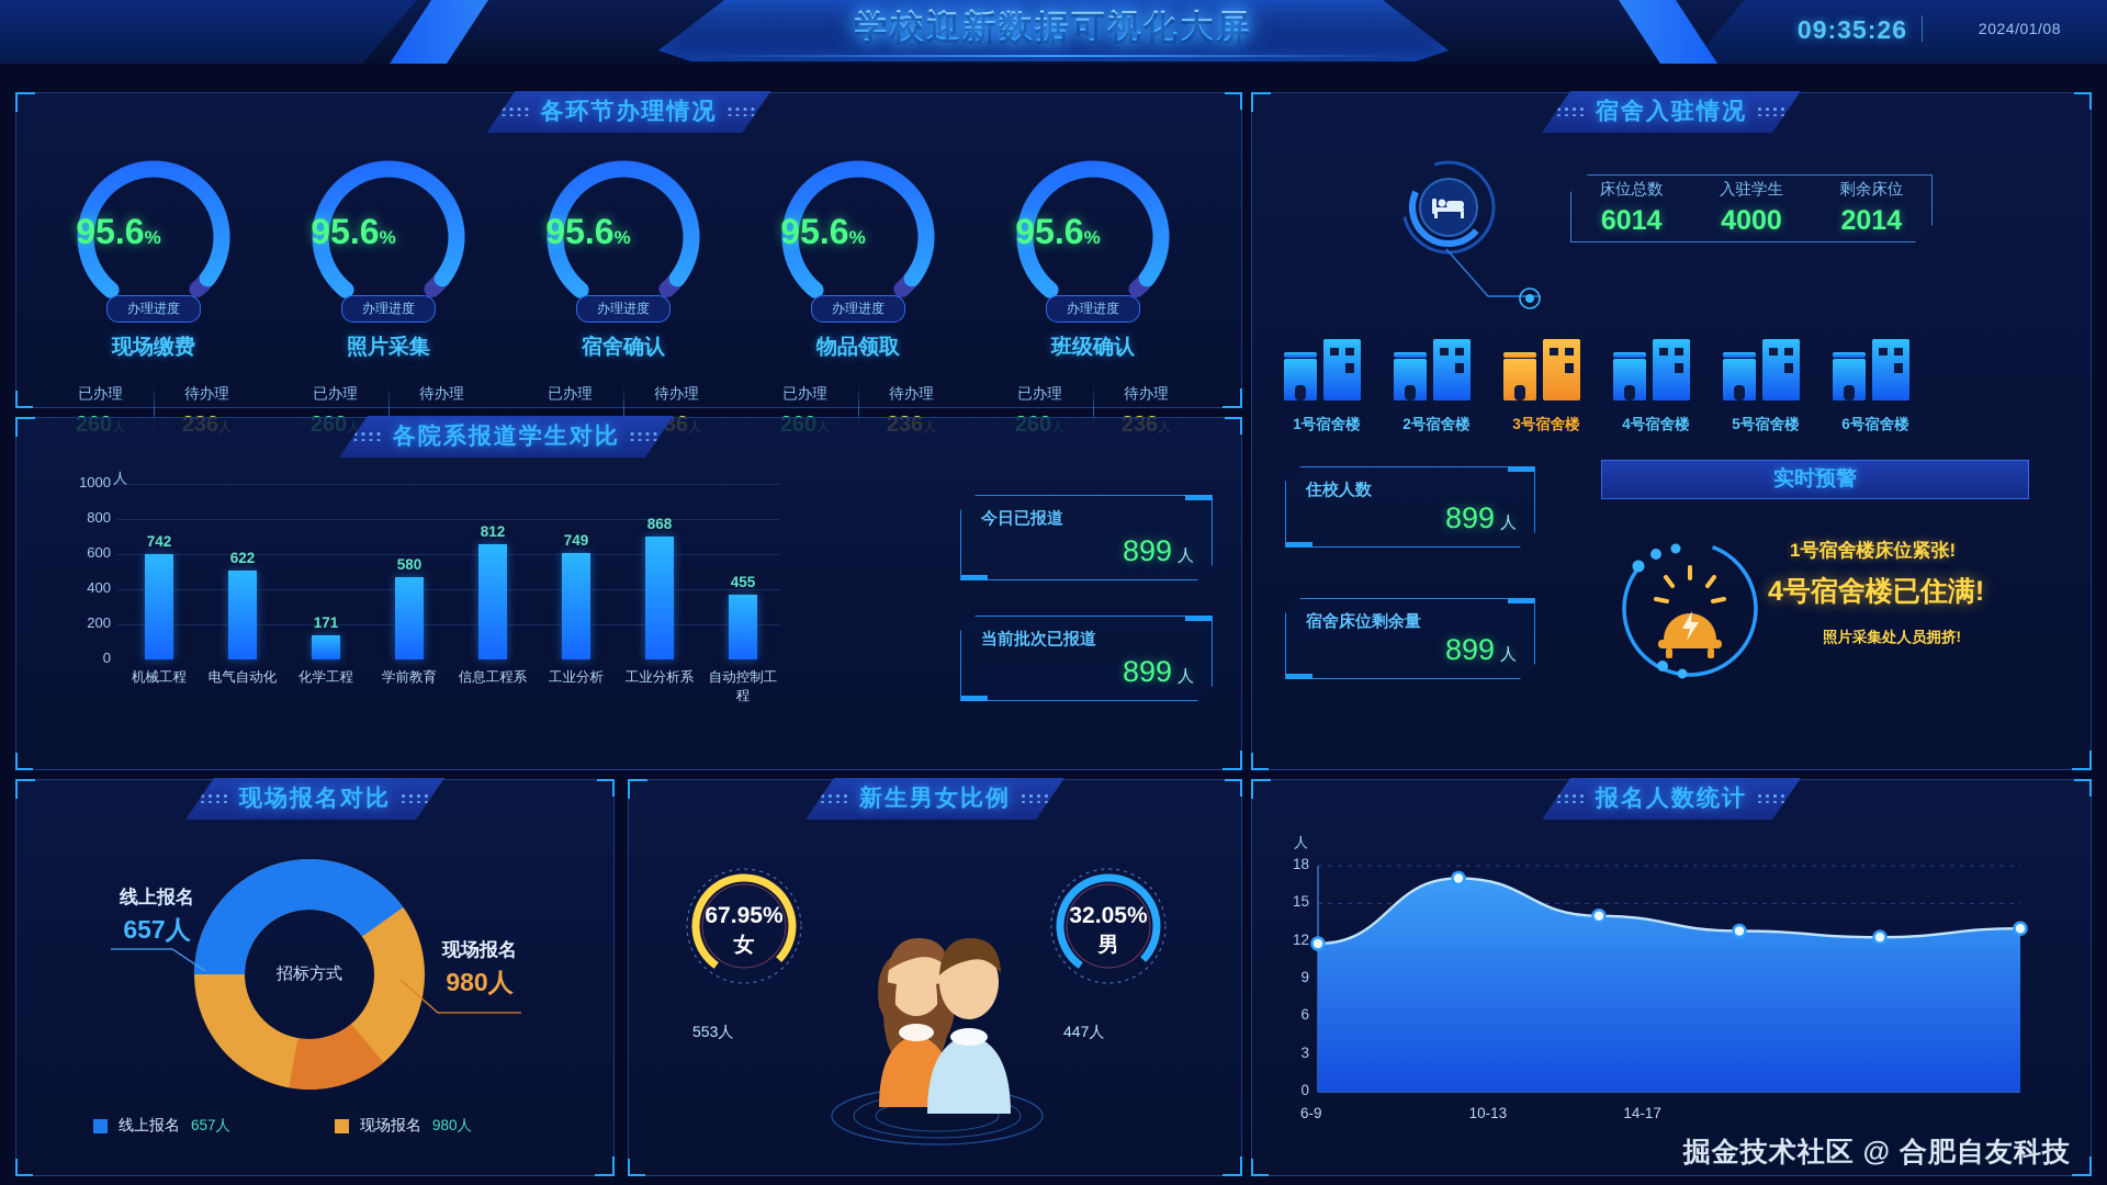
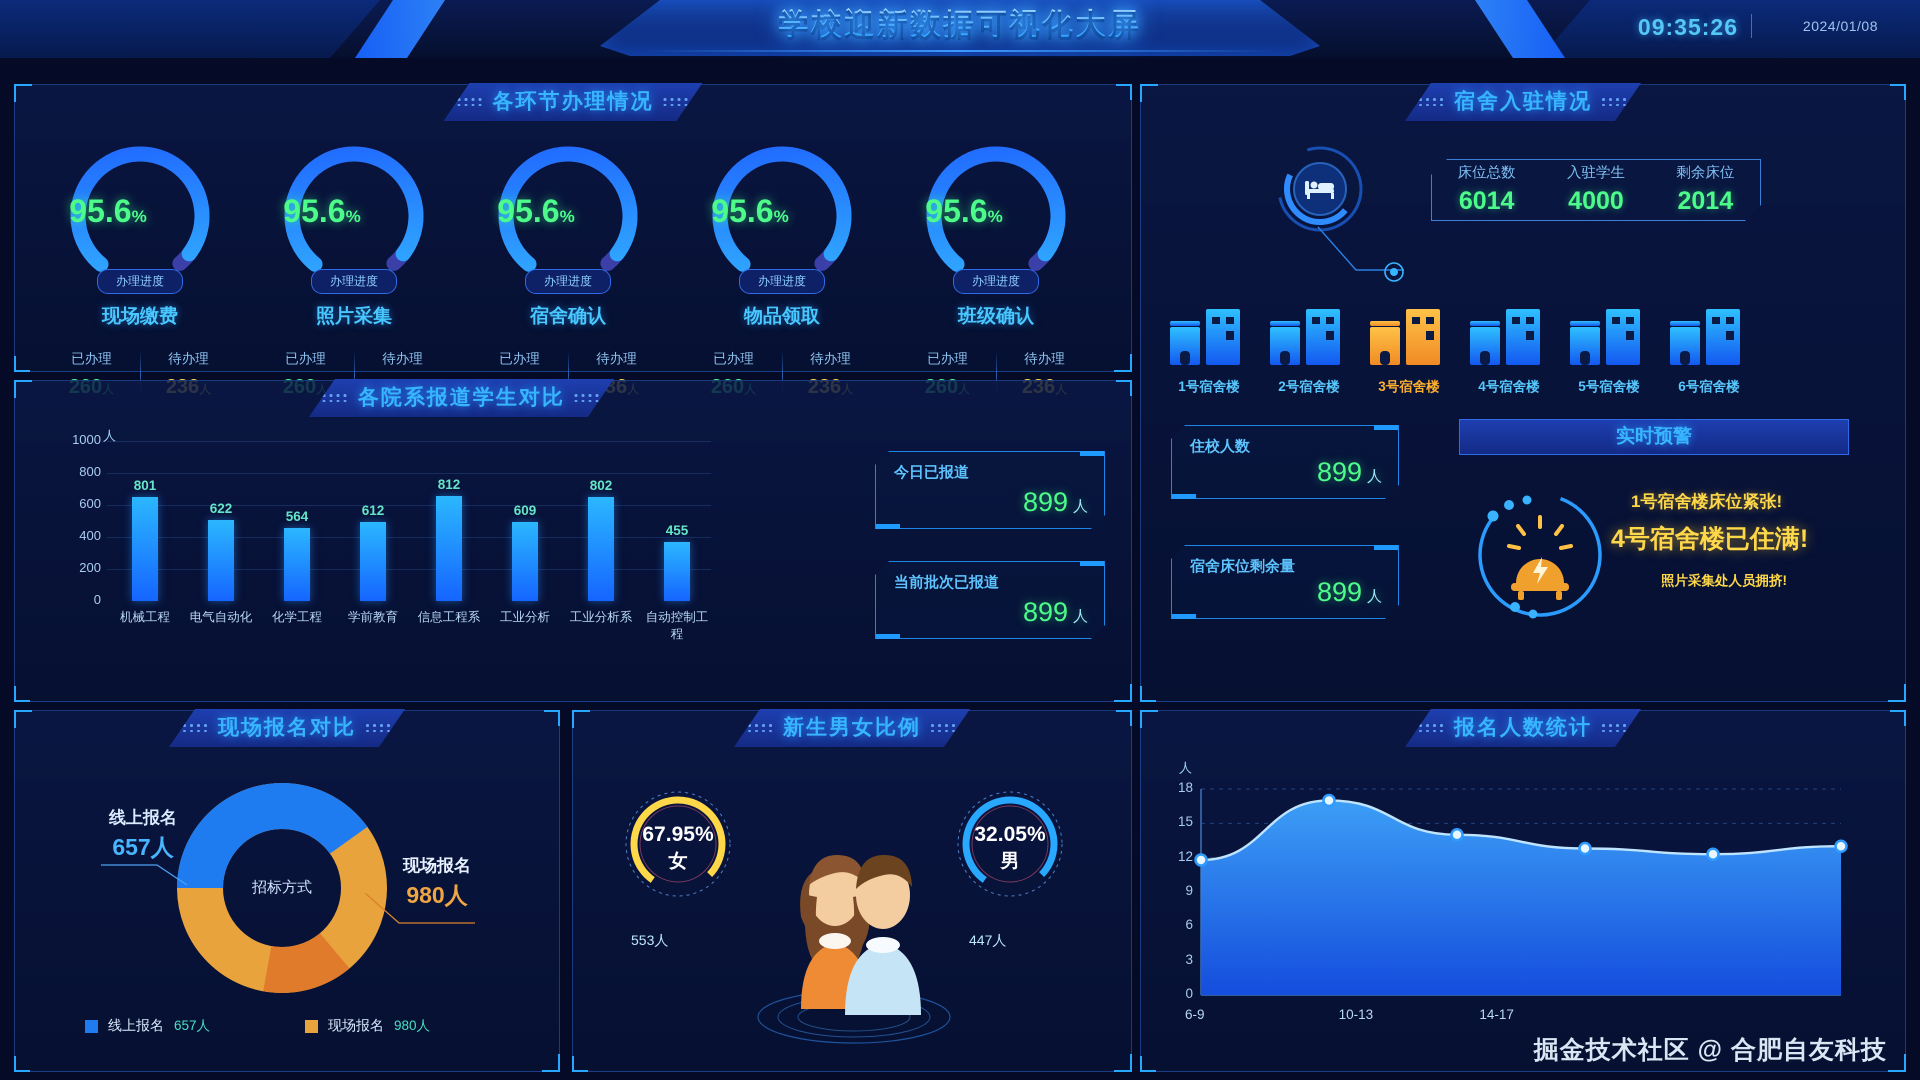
各院系报道学生对比/机械工程: 742 -> 801
各院系报道学生对比/化学工程: 171 -> 564
各院系报道学生对比/学前教育: 580 -> 612
各院系报道学生对比/工业分析: 749 -> 609
各院系报道学生对比/工业分析系: 868 -> 802
